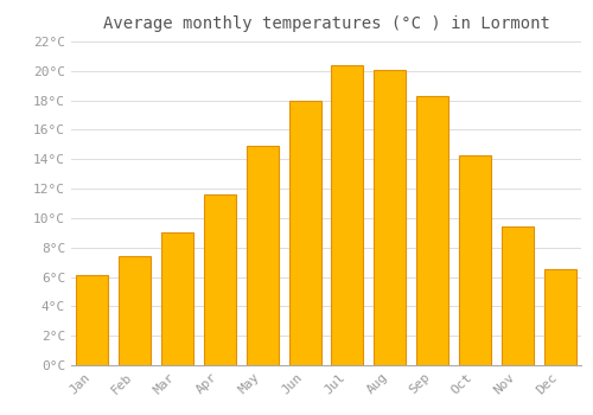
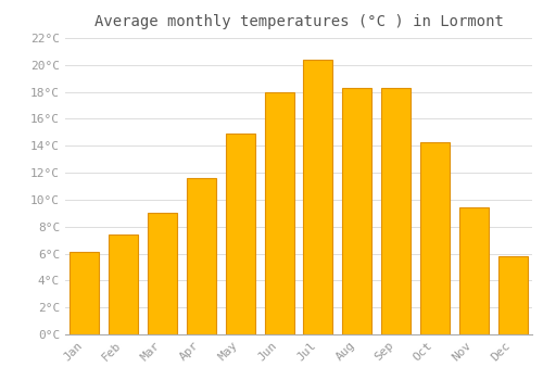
Aug: 20.1°C -> 18.3°C
Dec: 6.5°C -> 5.8°C
